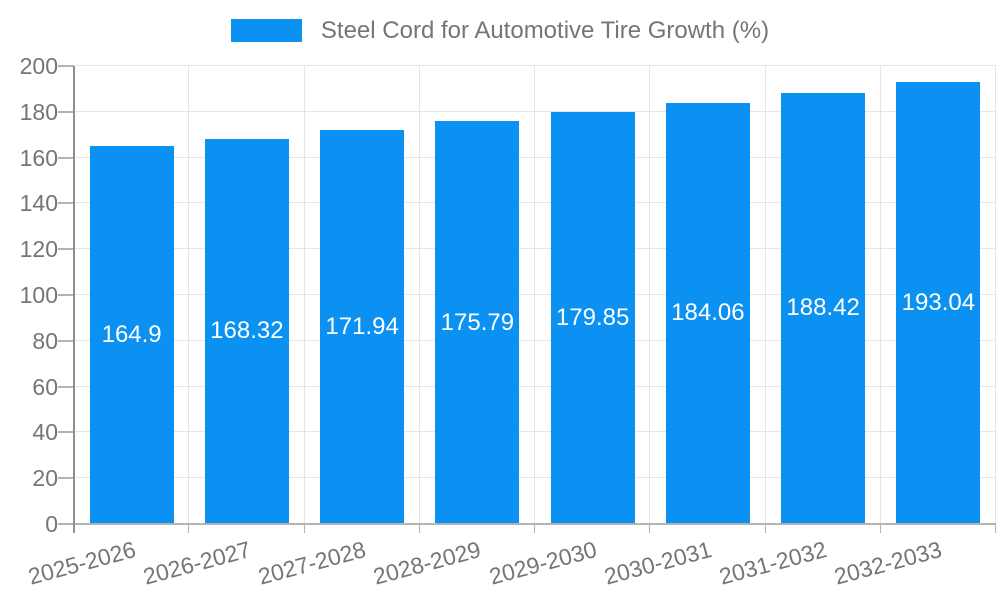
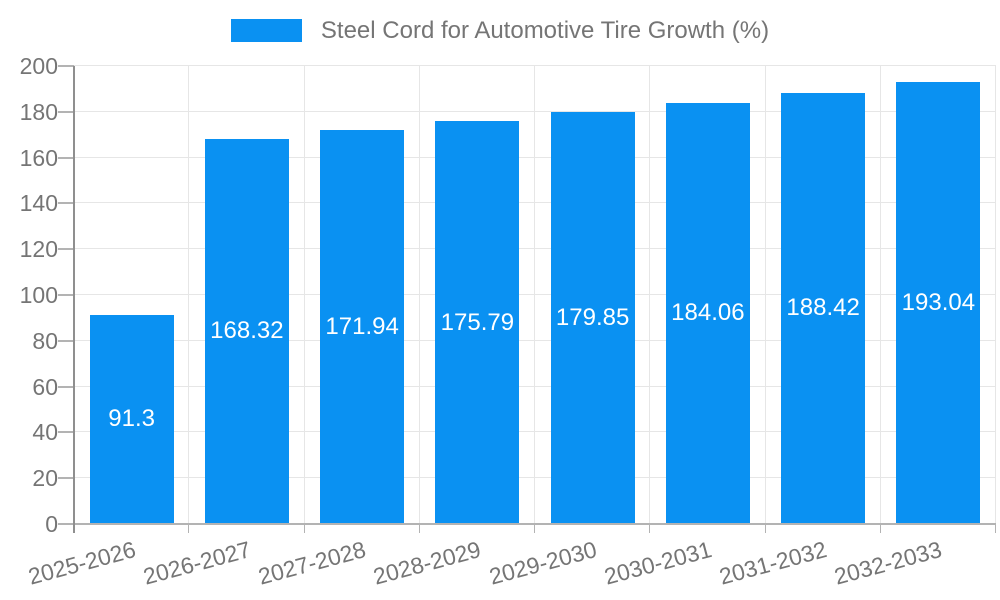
2025-2026: 164.9 -> 91.3
